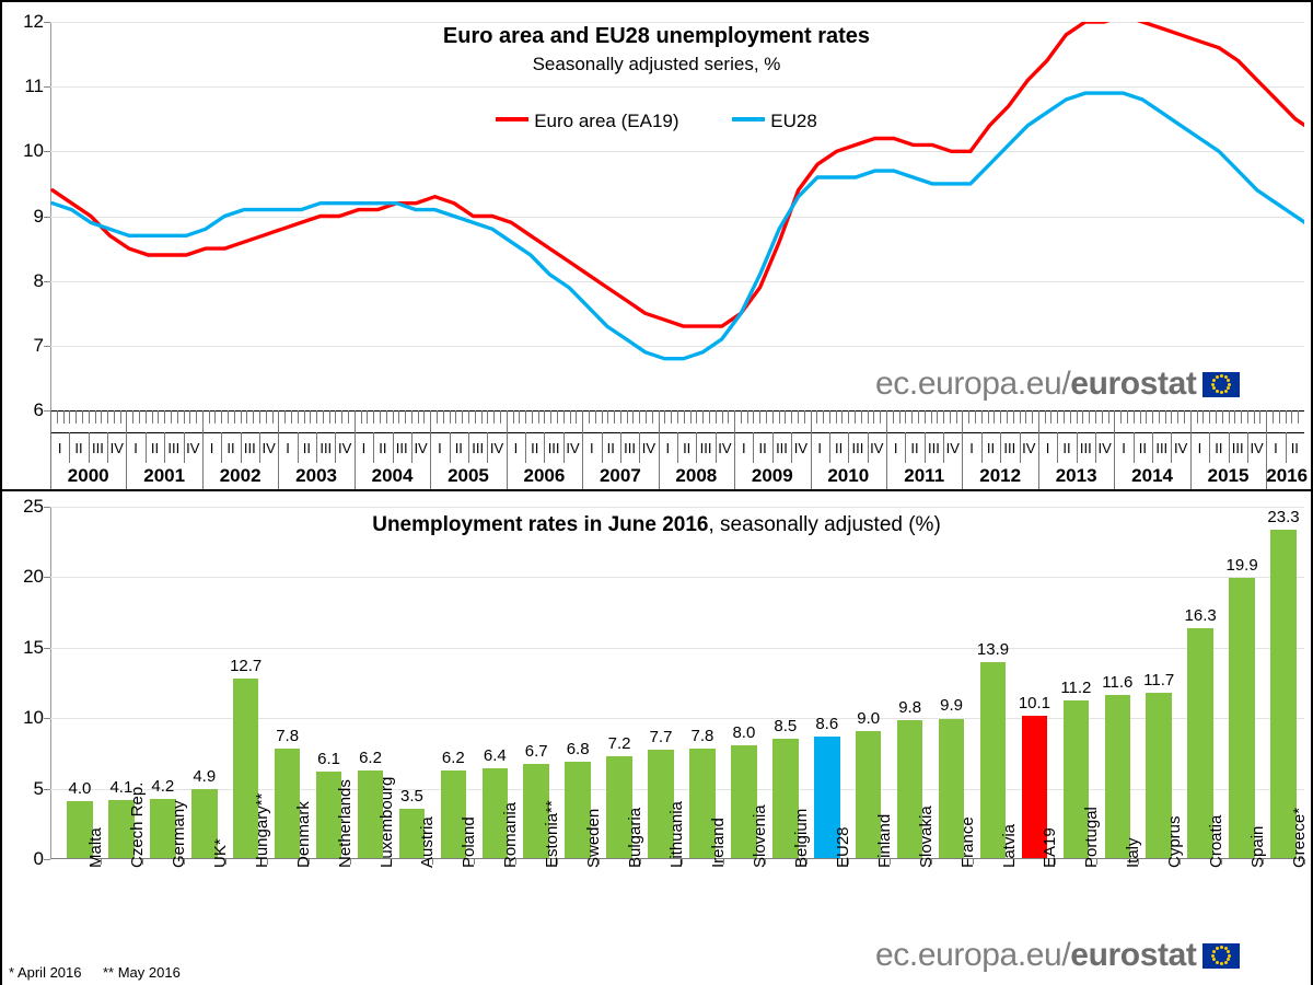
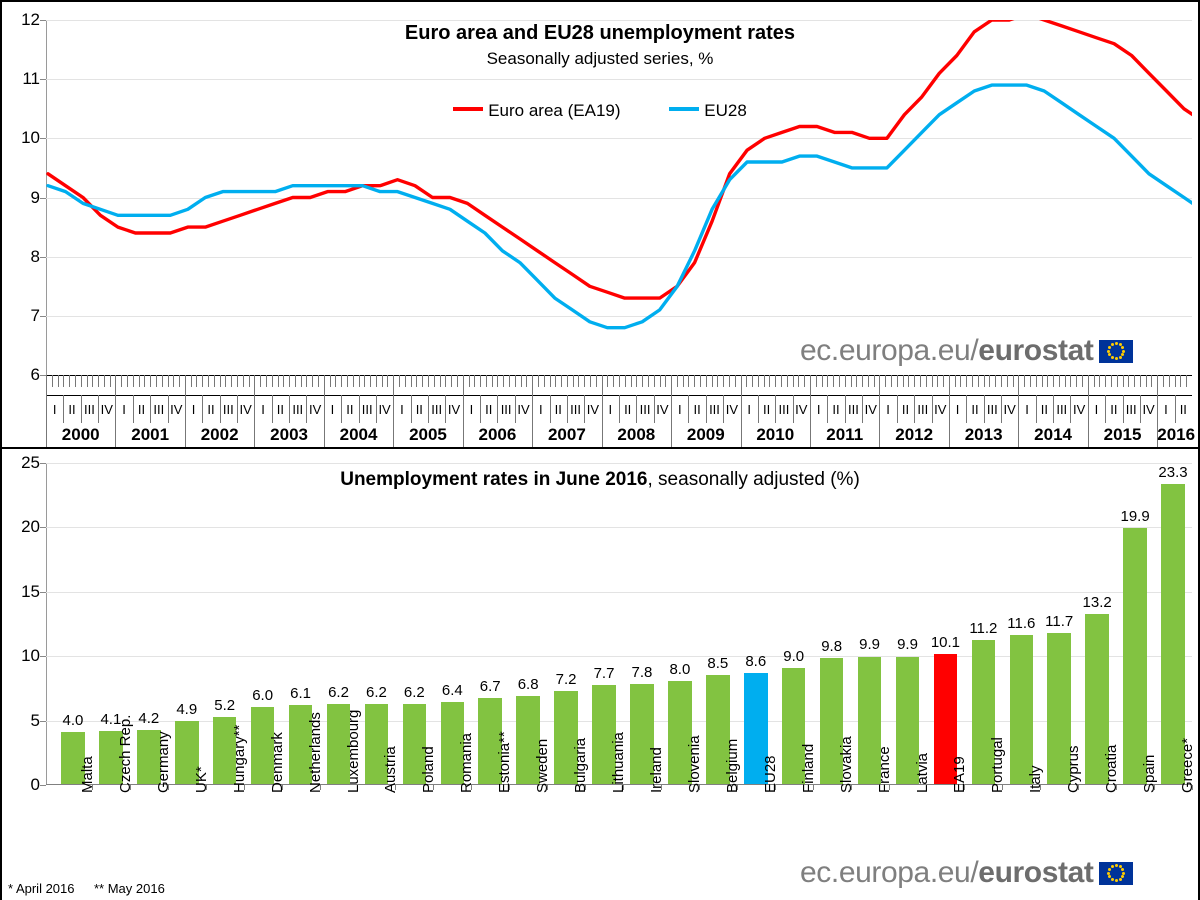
Unemployment rates in June 2016, seasonally adjusted (%)/Hungary**: 12.7 -> 5.2
Unemployment rates in June 2016, seasonally adjusted (%)/Denmark: 7.8 -> 6.0
Unemployment rates in June 2016, seasonally adjusted (%)/Austria: 3.5 -> 6.2
Unemployment rates in June 2016, seasonally adjusted (%)/Latvia: 13.9 -> 9.9
Unemployment rates in June 2016, seasonally adjusted (%)/Croatia: 16.3 -> 13.2
